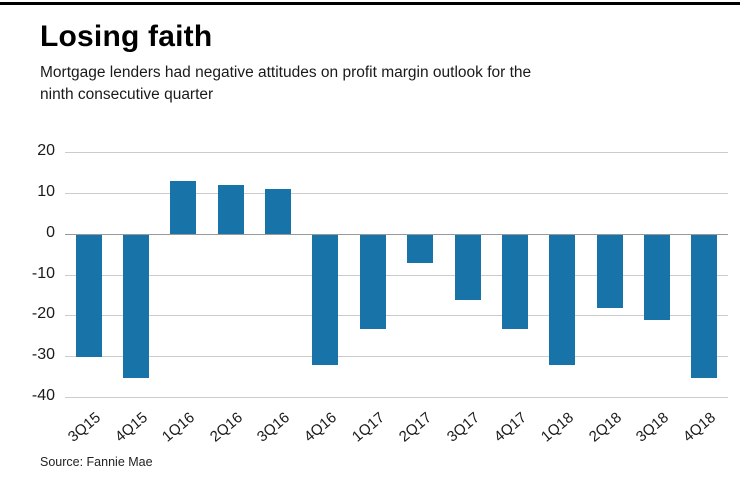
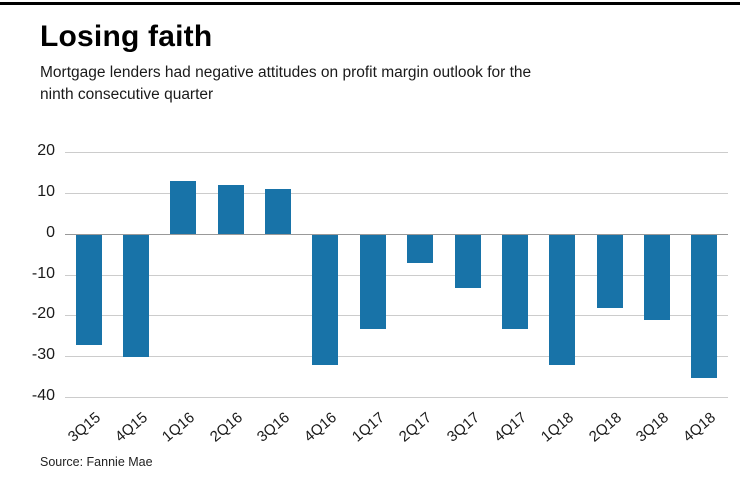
3Q15: -30 -> -27
4Q15: -35 -> -30
3Q17: -16 -> -13
